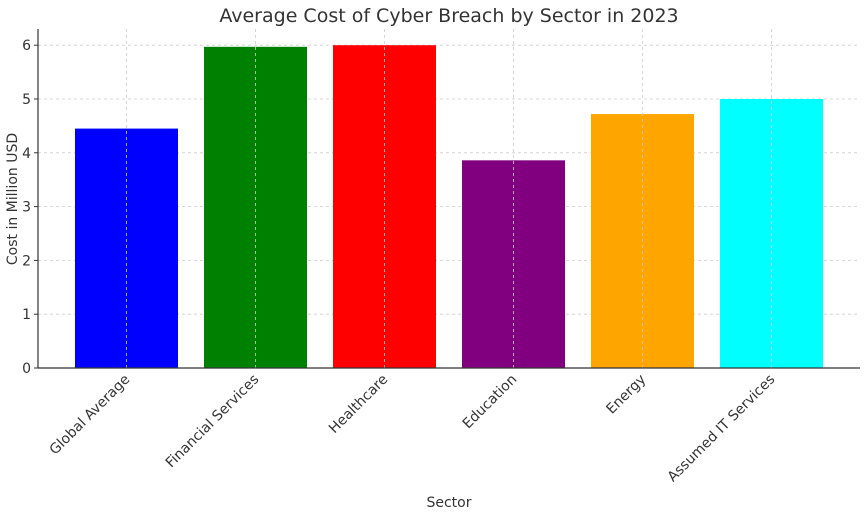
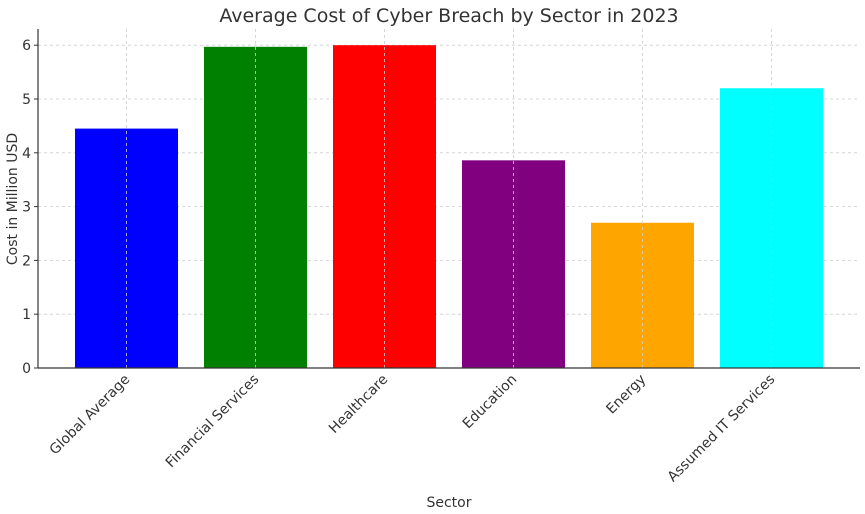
Energy: 4.7 -> 2.7
Assumed IT Services: 5.0 -> 5.2
